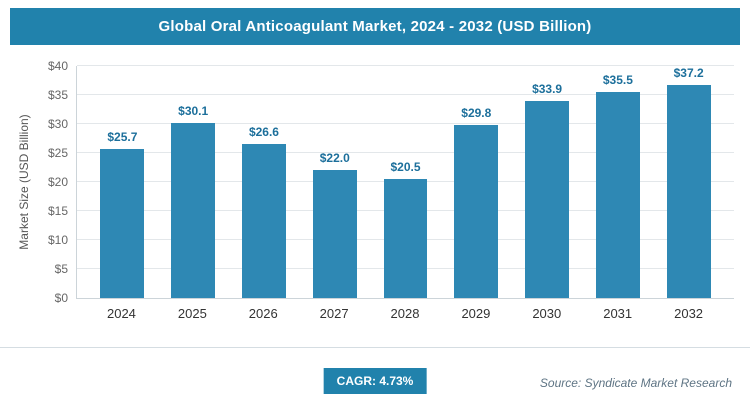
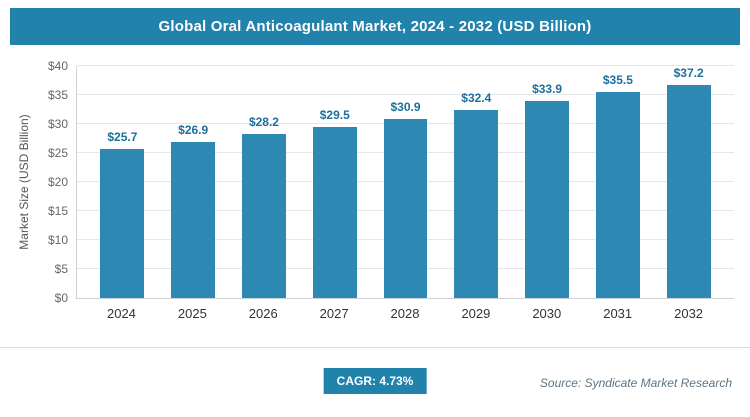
2025: $30.1 -> $26.9
2026: $26.6 -> $28.2
2027: $22.0 -> $29.5
2028: $20.5 -> $30.9
2029: $29.8 -> $32.4
